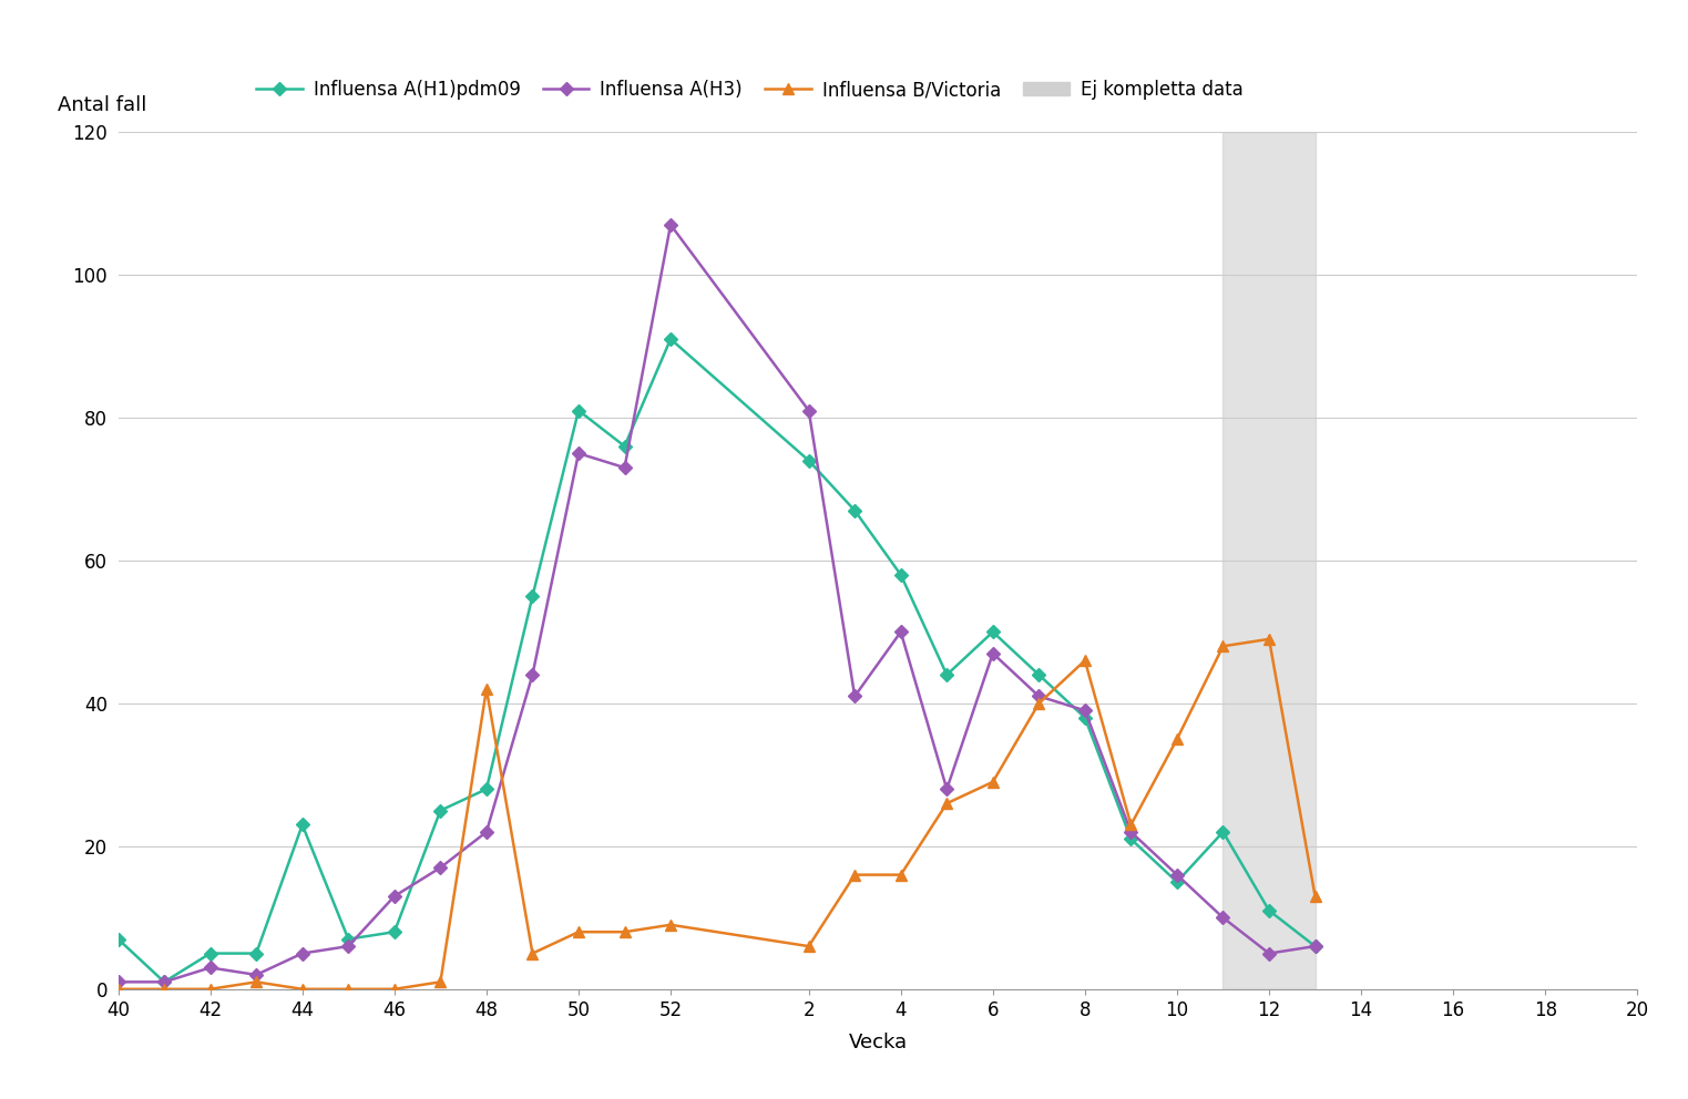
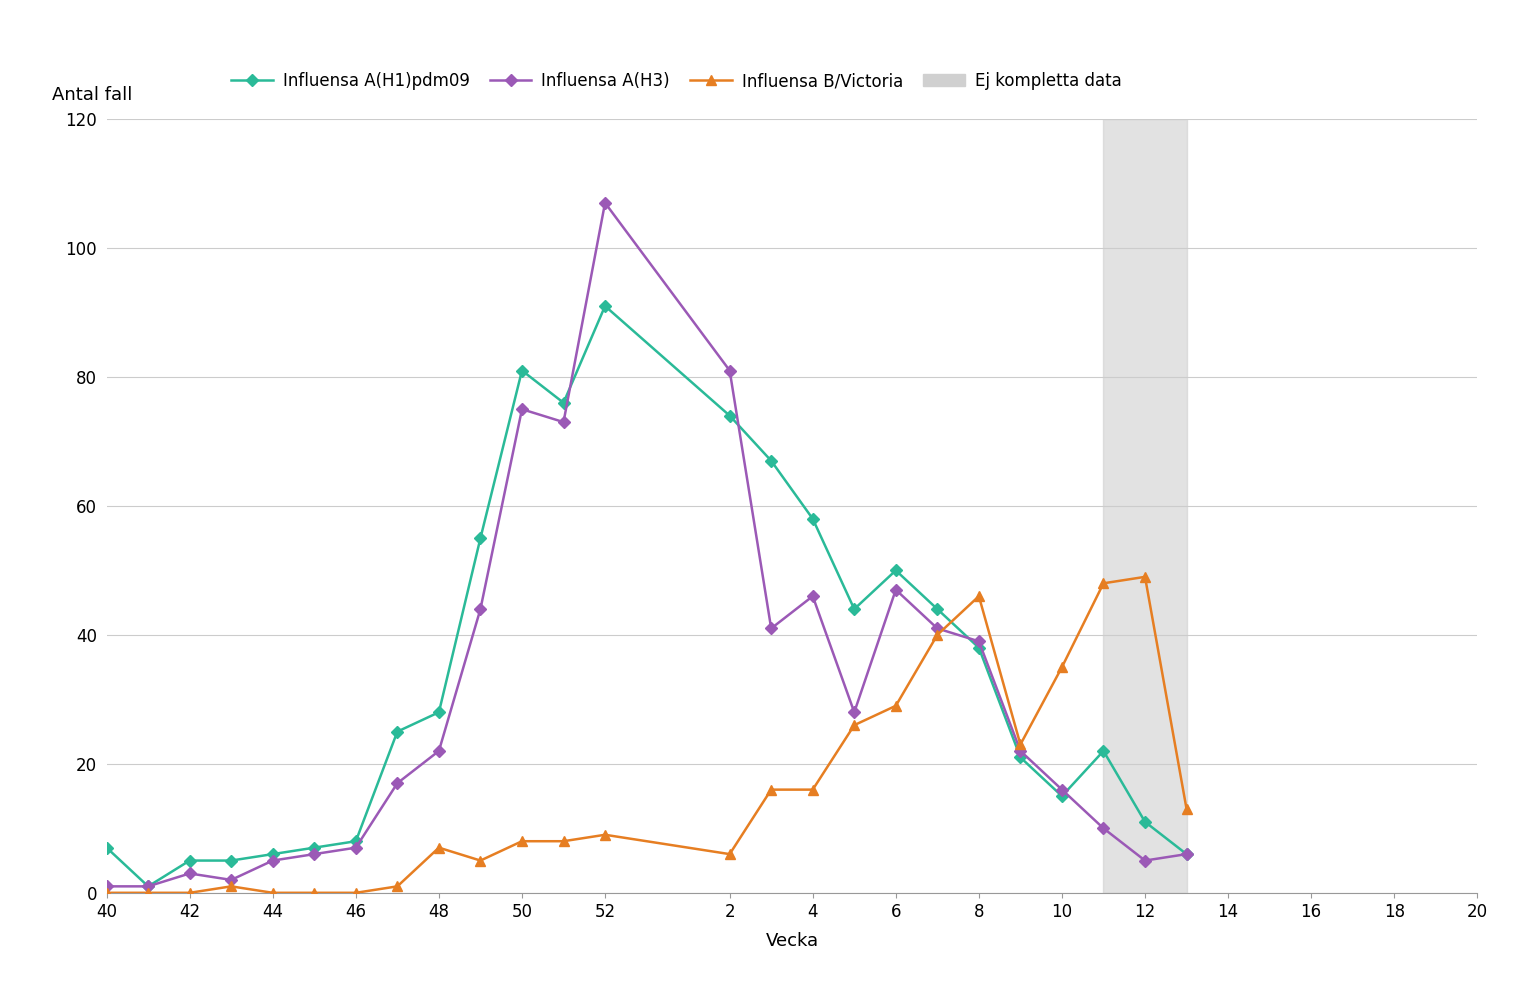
Influensa A(H1)pdm09/44: 23 -> 6
Influensa A(H3)/46: 13 -> 7
Influensa B/Victoria/48: 42 -> 7
Influensa A(H3)/4: 50 -> 46
